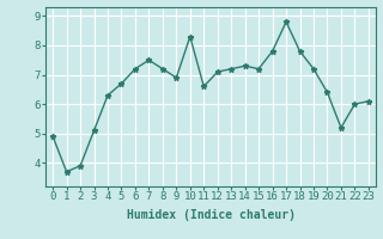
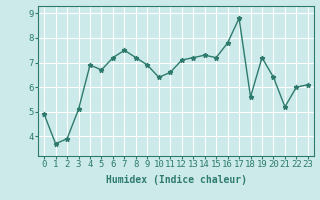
4: 6.3 -> 6.9
10: 8.3 -> 6.4
18: 7.8 -> 5.6
